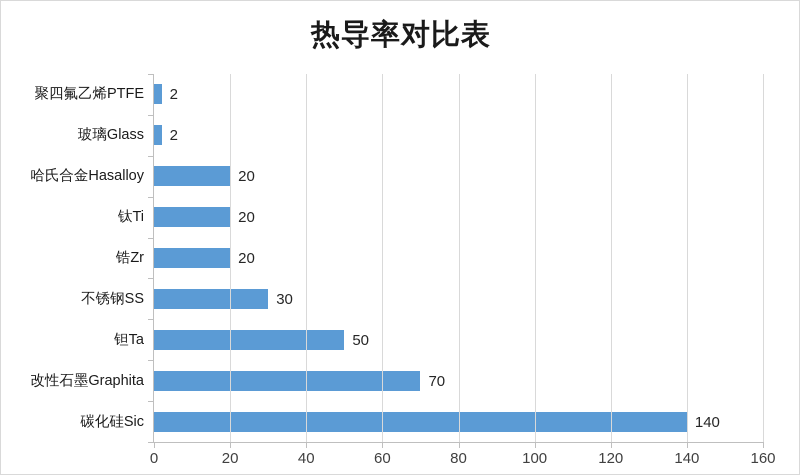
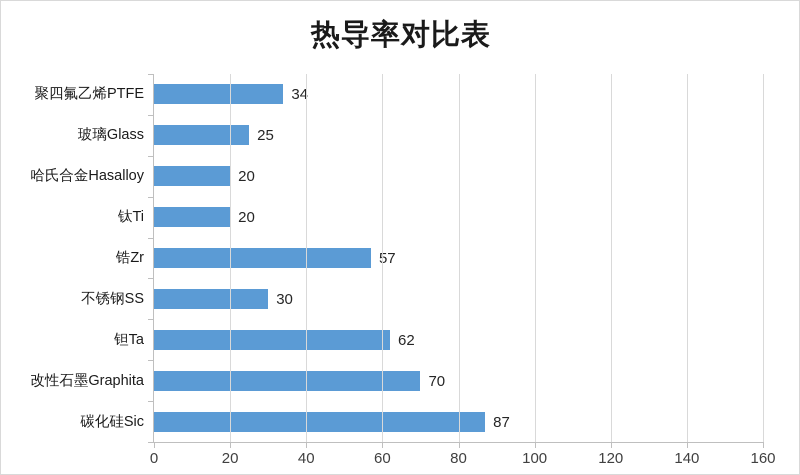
聚四氟乙烯PTFE: 2 -> 34
玻璃Glass: 2 -> 25
锆Zr: 20 -> 57
钽Ta: 50 -> 62
碳化硅Sic: 140 -> 87
